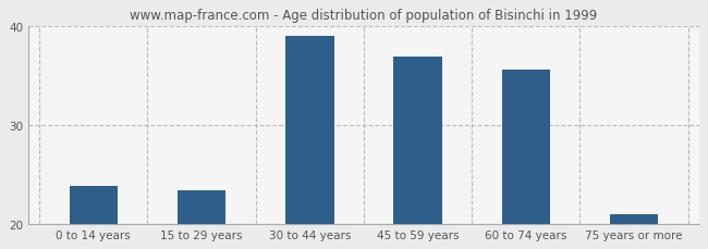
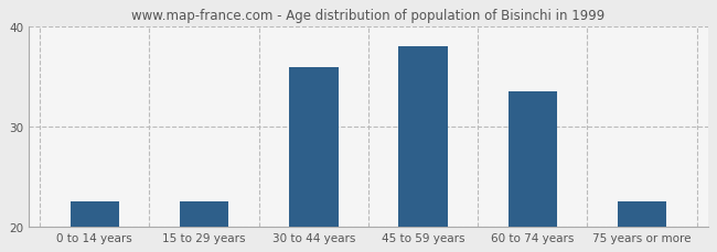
0 to 14 years: 23.8 -> 22.5
15 to 29 years: 23.4 -> 22.5
30 to 44 years: 39.0 -> 36.0
45 to 59 years: 37.0 -> 38.0
60 to 74 years: 35.6 -> 33.5
75 years or more: 21.0 -> 22.5
